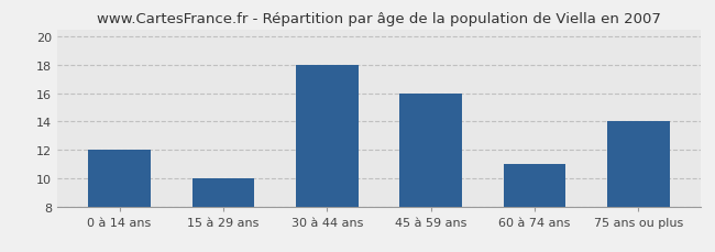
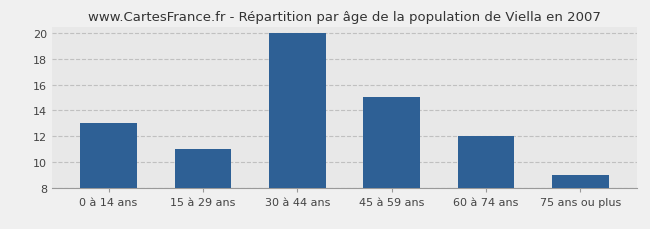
0 à 14 ans: 12 -> 13
15 à 29 ans: 10 -> 11
30 à 44 ans: 18 -> 20
45 à 59 ans: 16 -> 15
60 à 74 ans: 11 -> 12
75 ans ou plus: 14 -> 9
